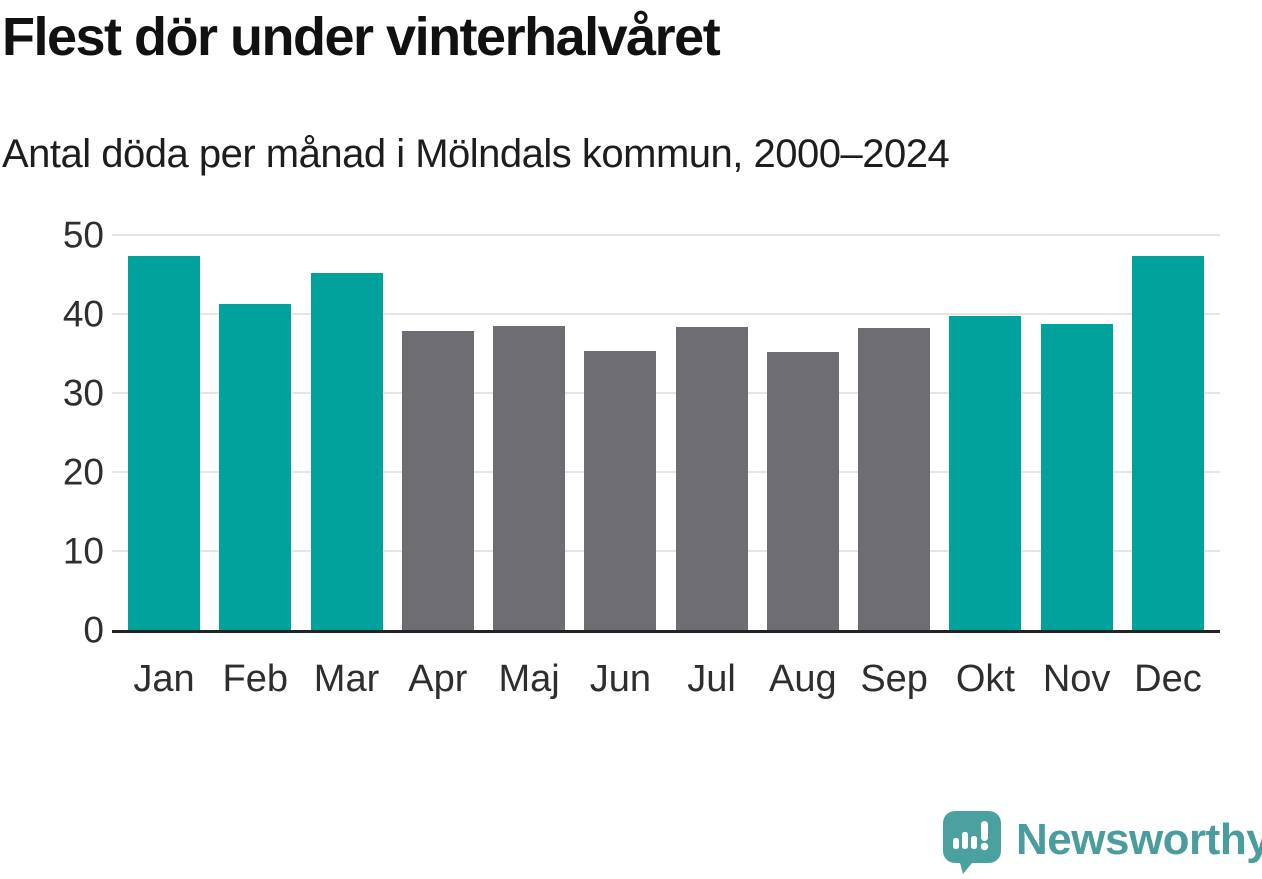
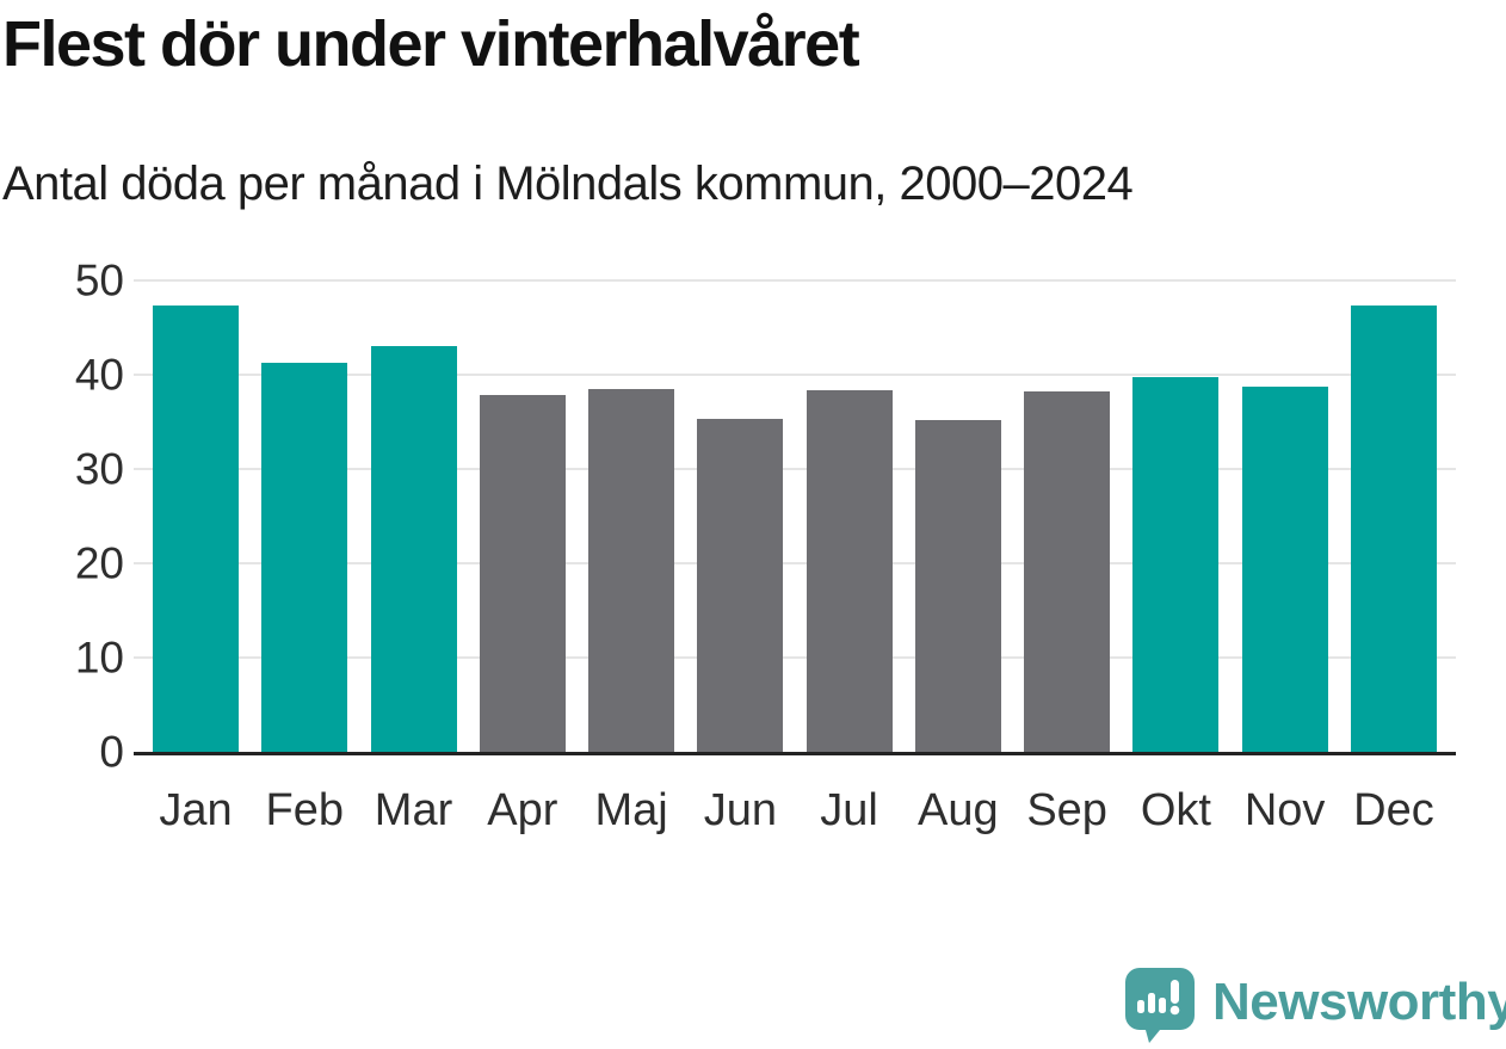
Mar: 45 -> 43
